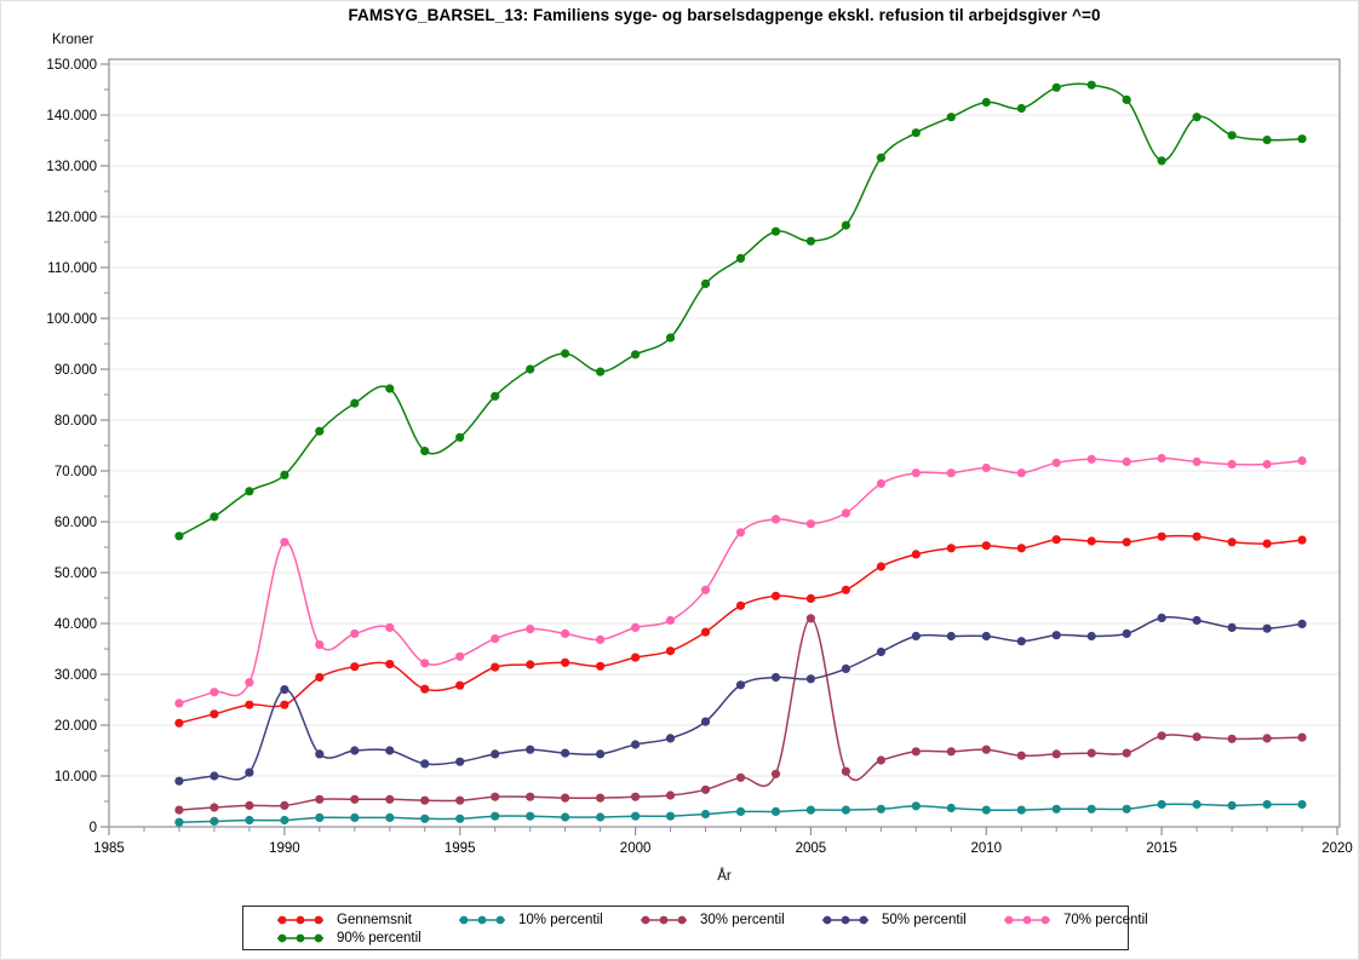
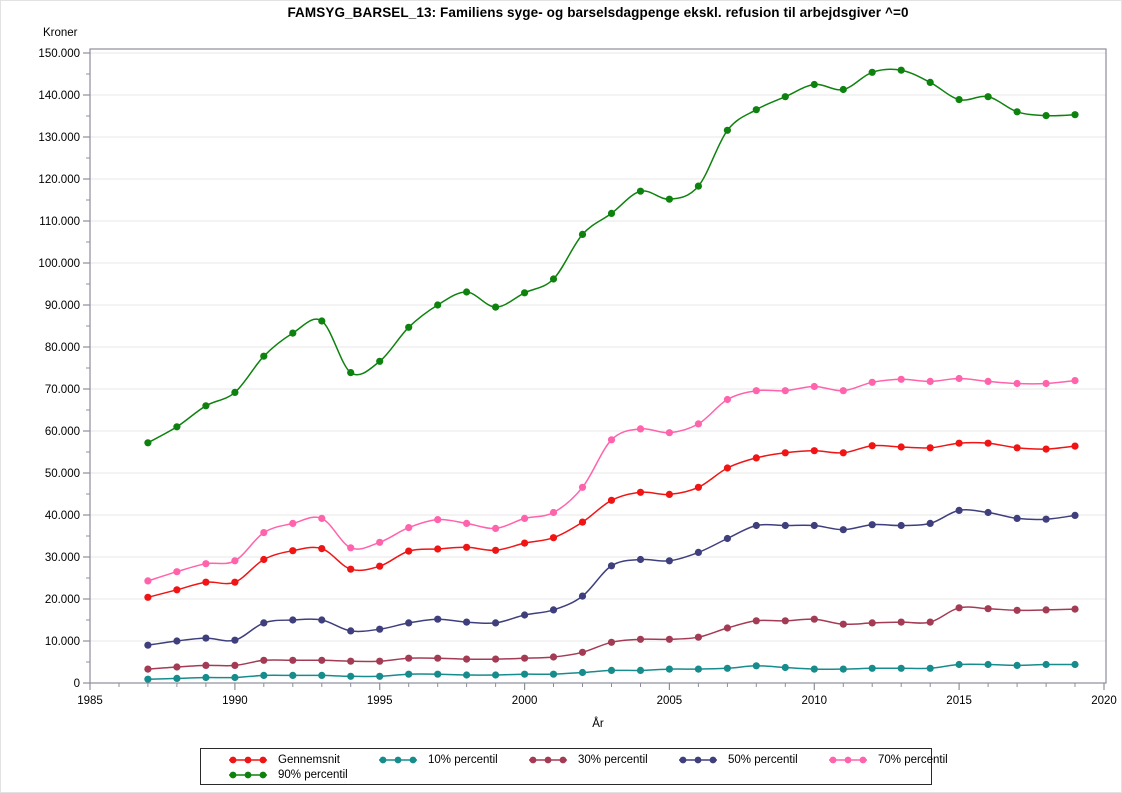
50% percentil/1990: 27000 -> 10000
70% percentil/1990: 56000 -> 29000
30% percentil/2005: 41000 -> 10000
90% percentil/2015: 131000 -> 139000
